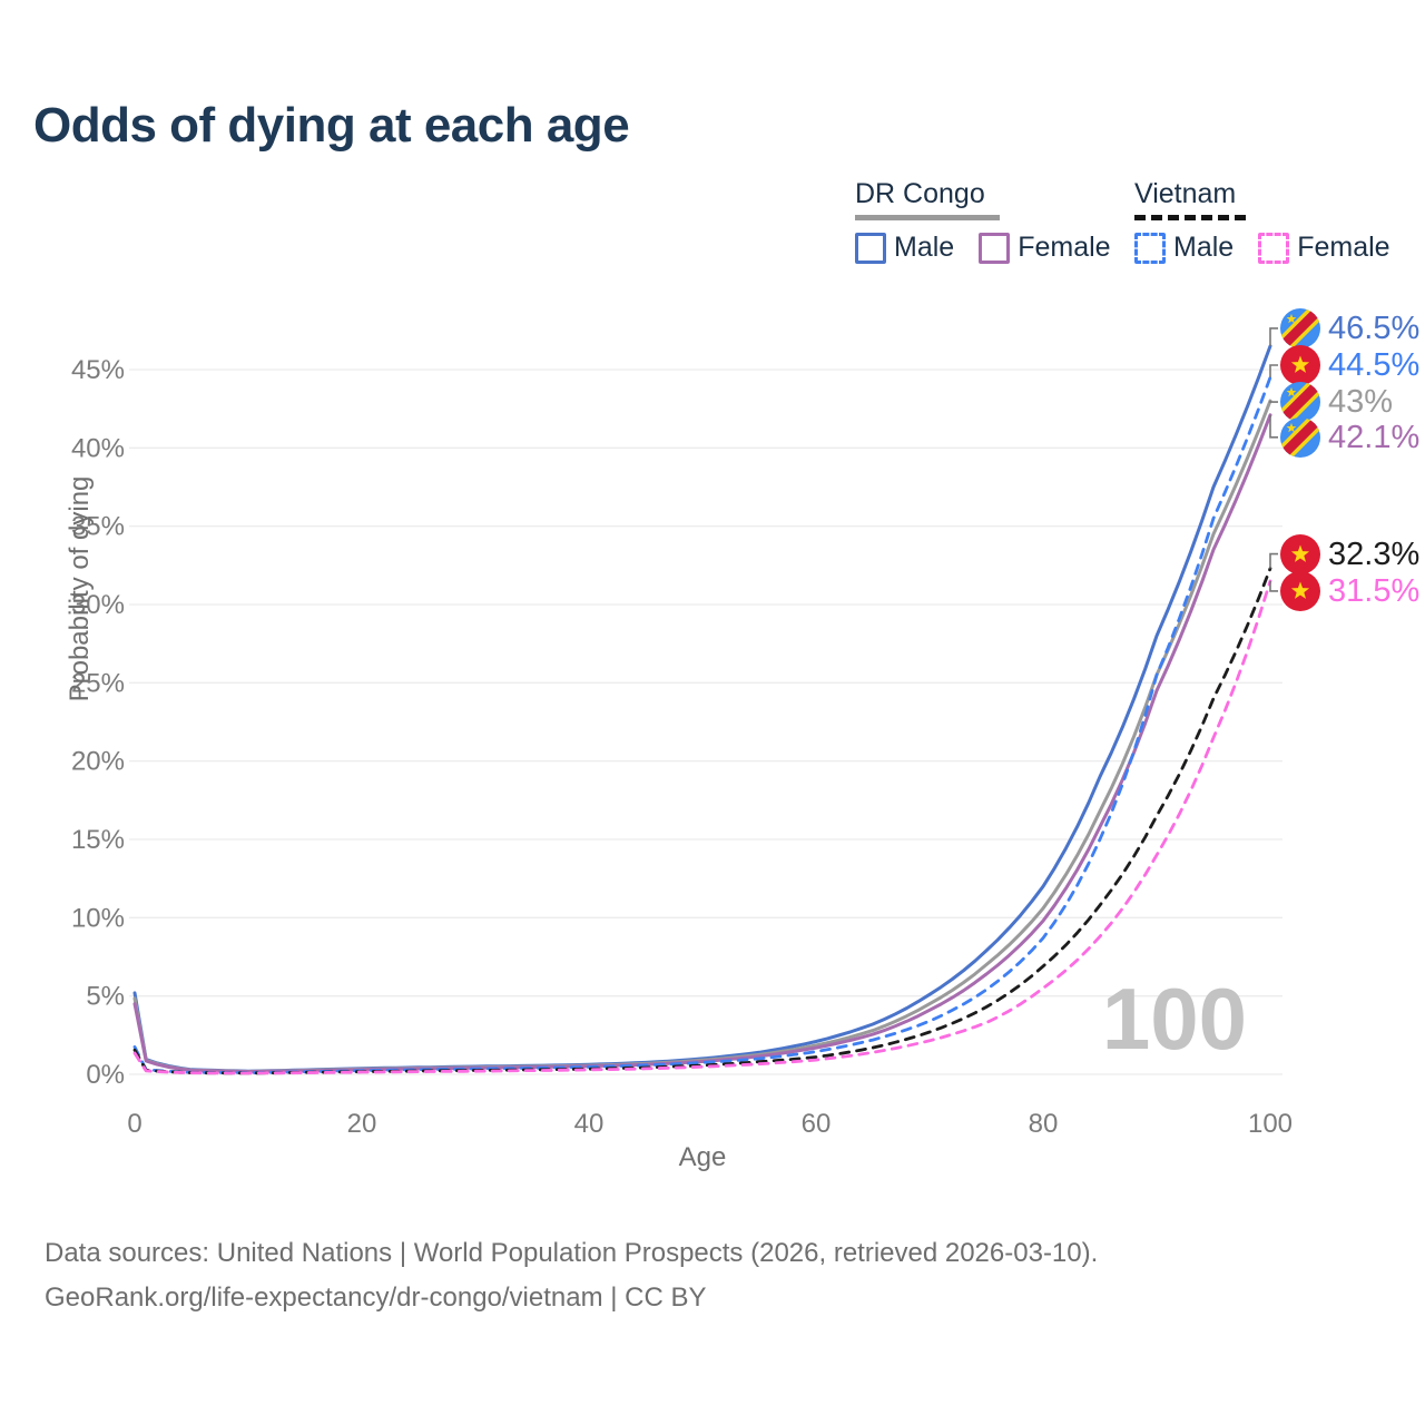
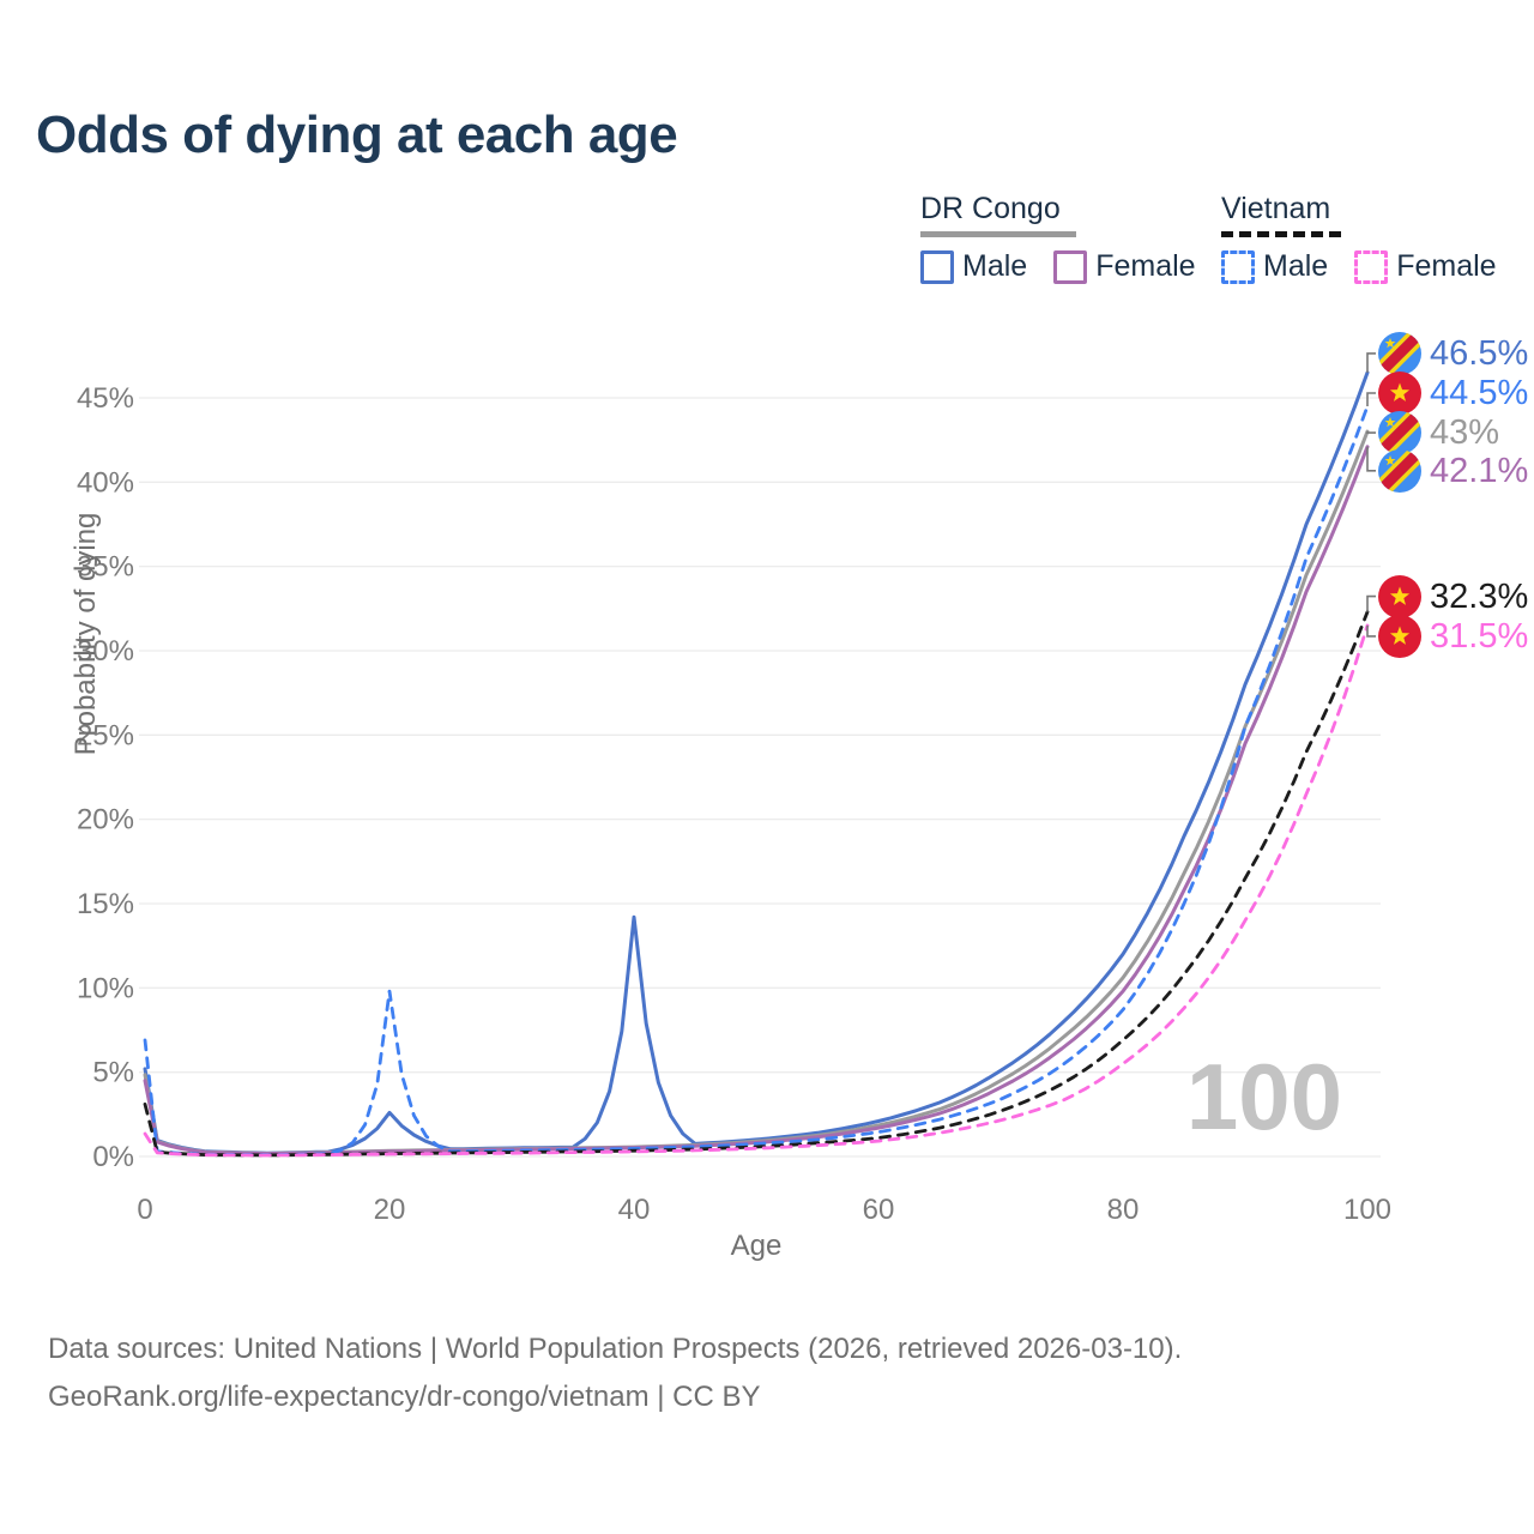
Vietnam Male/0: 1.8% -> 6.9%
Vietnam/0: 1.6% -> 3.1%
DR Congo Male/20: 0.4% -> 2.6%
Vietnam Male/20: 0.2% -> 9.8%
DR Congo Male/40: 0.6% -> 14.2%
